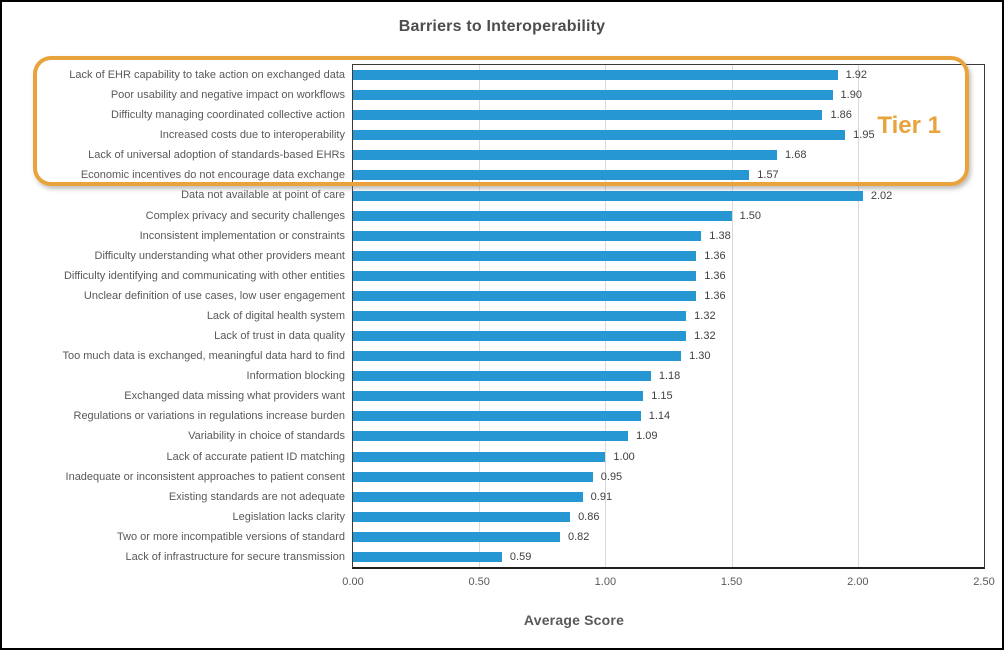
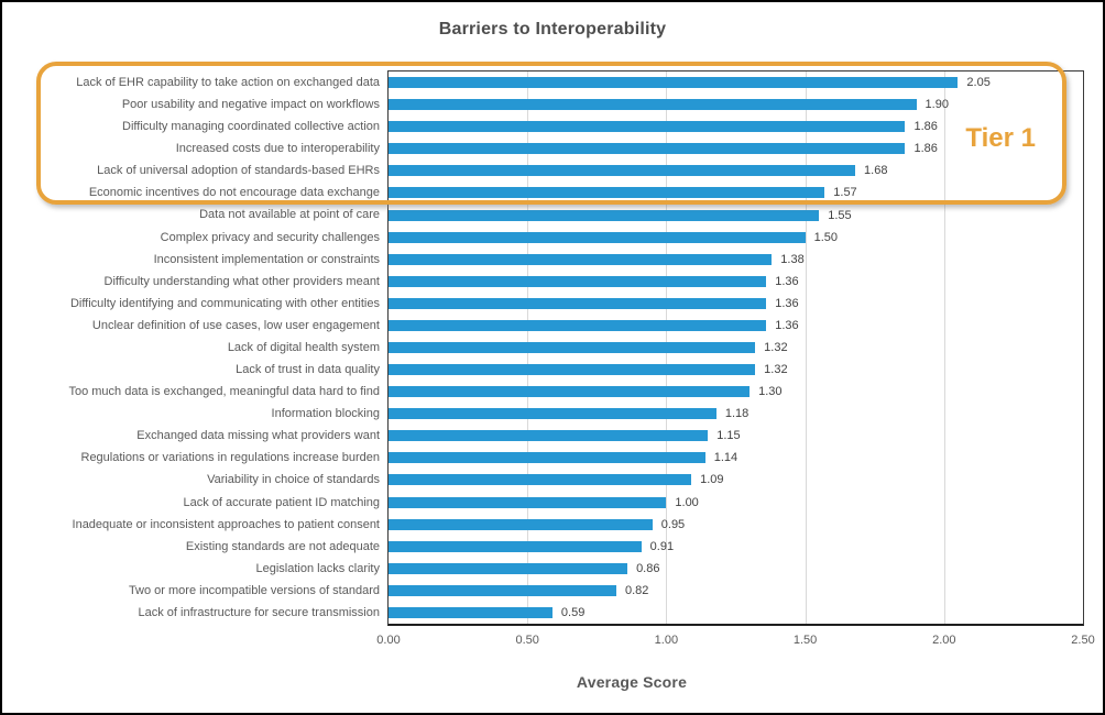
Lack of EHR capability to take action on exchanged data: 1.92 -> 2.05
Increased costs due to interoperability: 1.95 -> 1.86
Data not available at point of care: 2.02 -> 1.55
